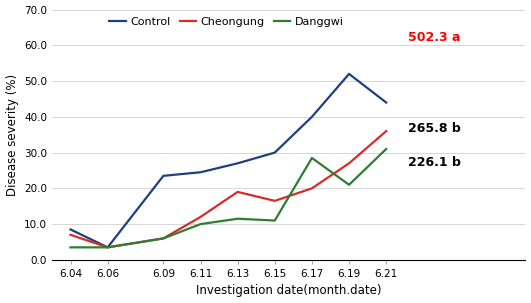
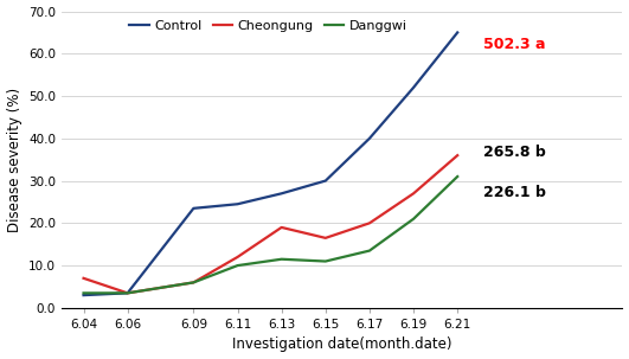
Control/6.04: 8.5 -> 3.0
Danggwi/6.17: 28.5 -> 13.5
Control/6.21: 44.0 -> 65.0
